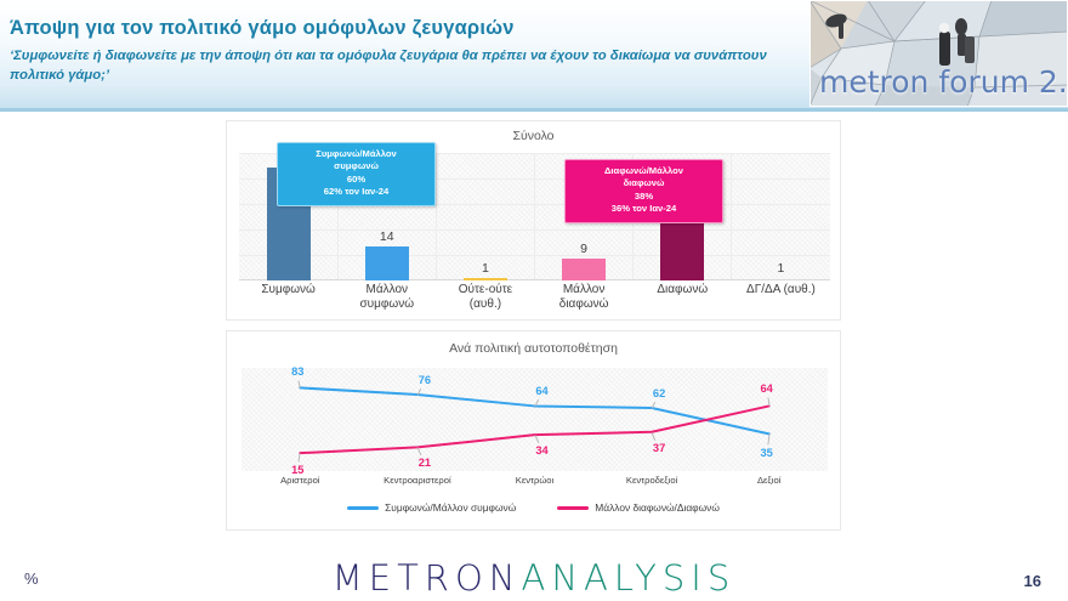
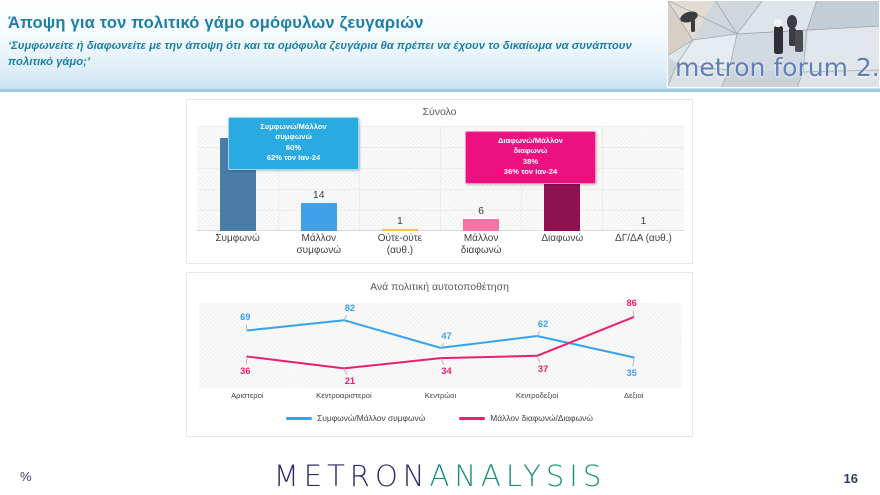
Σύνολο/Μάλλον διαφωνώ: 9 -> 6
Σύνολο/Διαφωνώ: 29 -> 31
Ανά πολιτική αυτοτοποθέτηση/Συμφωνώ/Μάλλον συμφωνώ/Αριστεροί: 83 -> 69
Ανά πολιτική αυτοτοποθέτηση/Μάλλον διαφωνώ/Διαφωνώ/Αριστεροί: 15 -> 36
Ανά πολιτική αυτοτοποθέτηση/Συμφωνώ/Μάλλον συμφωνώ/Κεντροαριστεροί: 76 -> 82
Ανά πολιτική αυτοτοποθέτηση/Συμφωνώ/Μάλλον συμφωνώ/Κεντρώοι: 64 -> 47
Ανά πολιτική αυτοτοποθέτηση/Μάλλον διαφωνώ/Διαφωνώ/Δεξιοί: 64 -> 86
